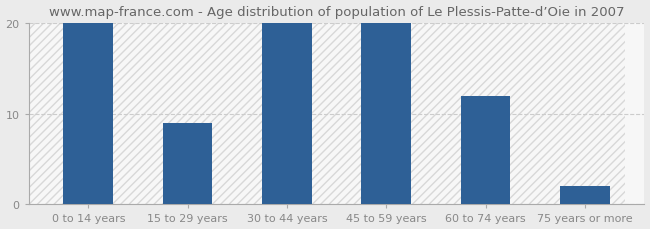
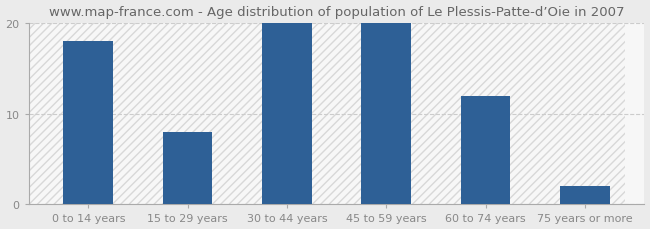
0 to 14 years: 20 -> 18
15 to 29 years: 9 -> 8
